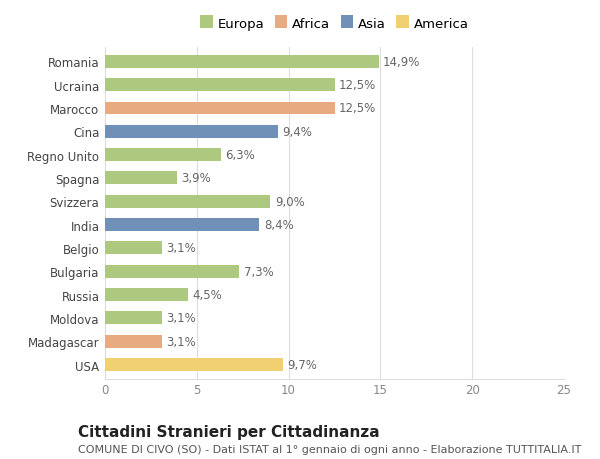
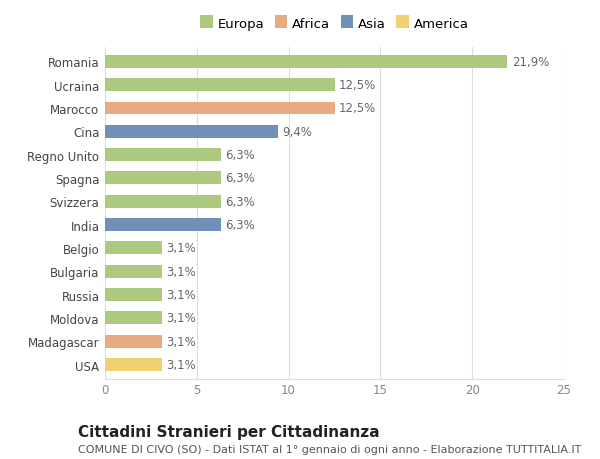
Romania: 14,9% -> 21,9%
Spagna: 3,9% -> 6,3%
Svizzera: 9,0% -> 6,3%
India: 8,4% -> 6,3%
Bulgaria: 7,3% -> 3,1%
Russia: 4,5% -> 3,1%
USA: 9,7% -> 3,1%
